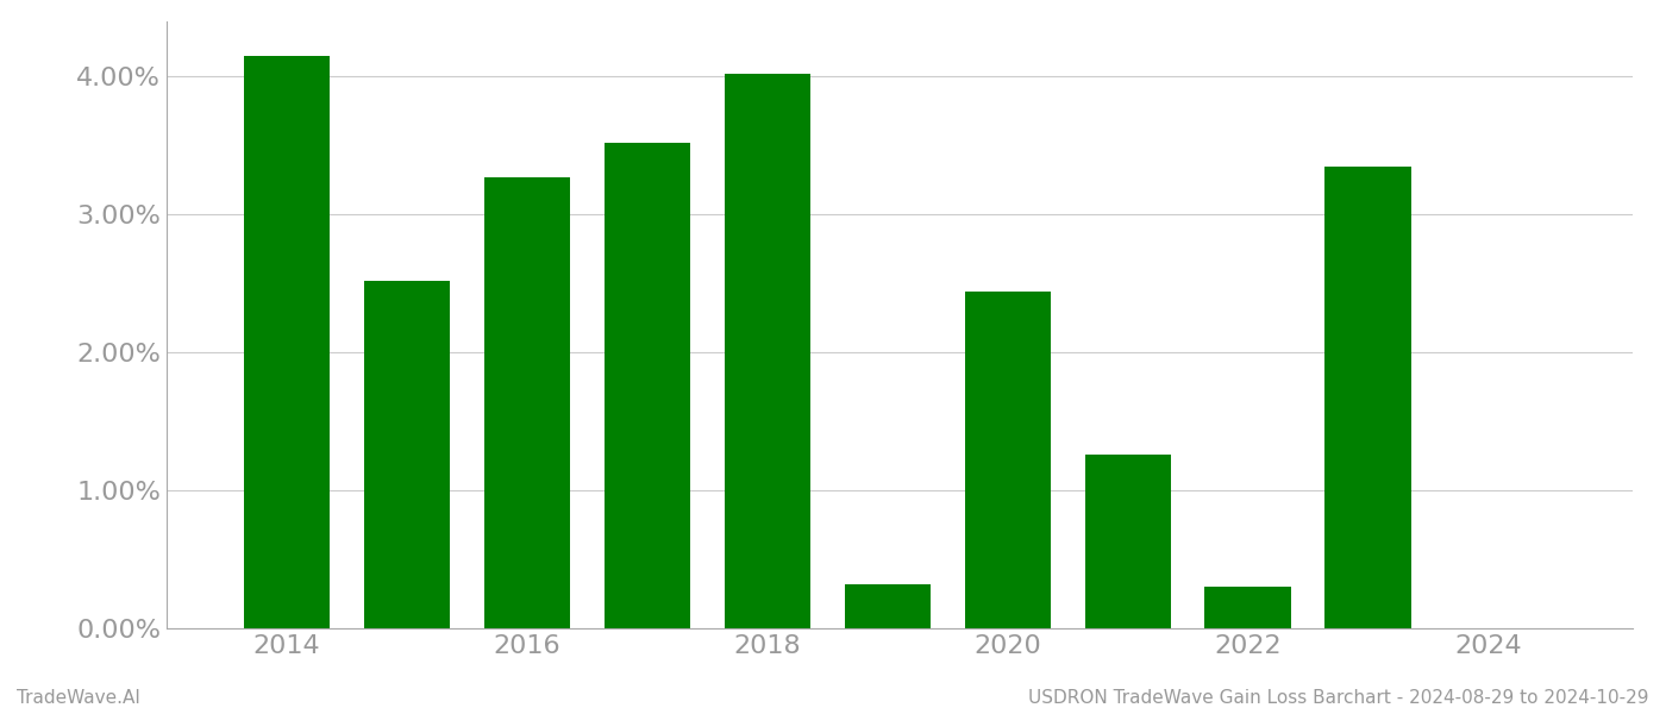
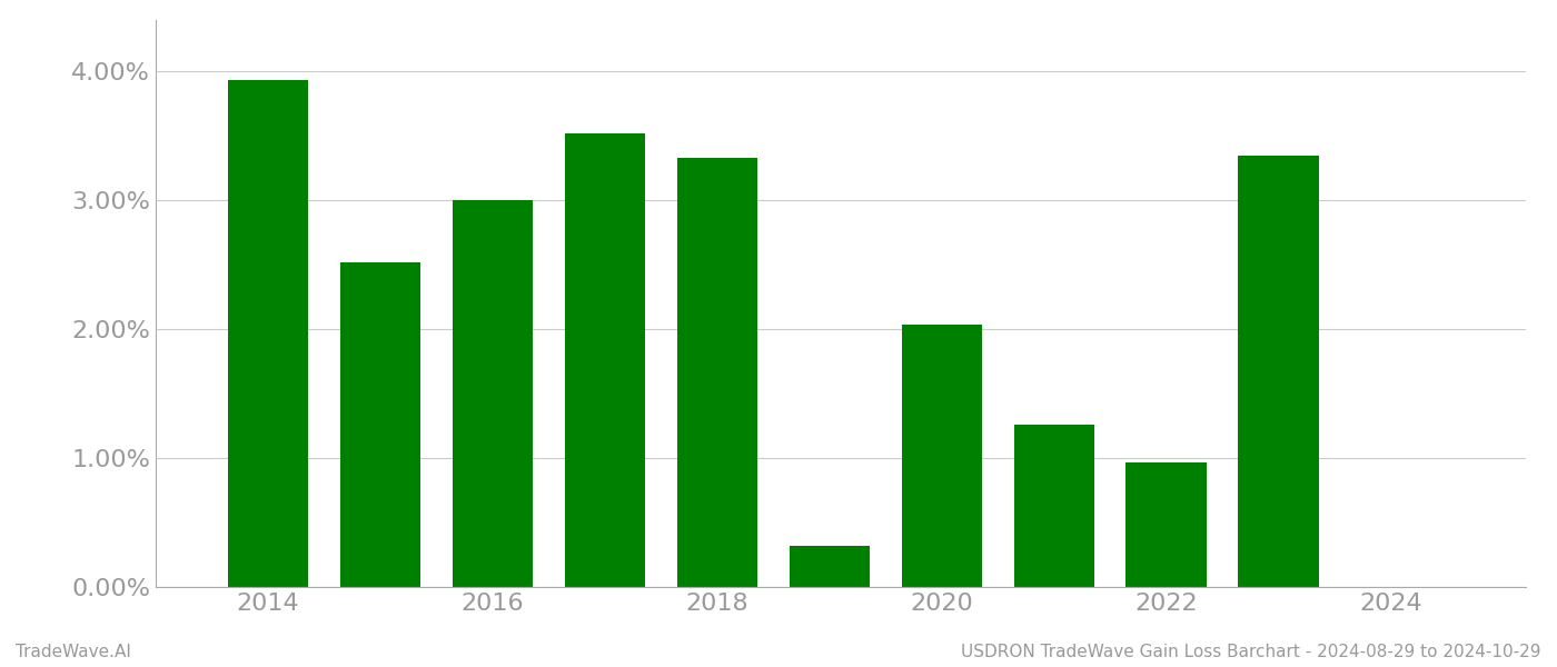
2014: 4.15% -> 3.93%
2016: 3.27% -> 3.00%
2018: 4.02% -> 3.33%
2020: 2.44% -> 2.04%
2022: 0.30% -> 0.97%
